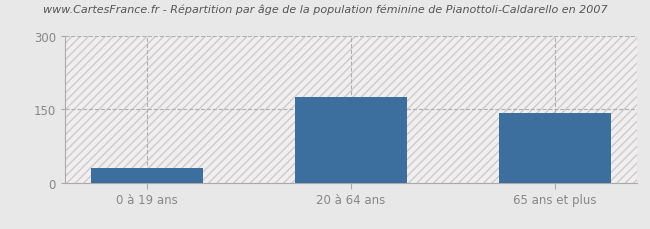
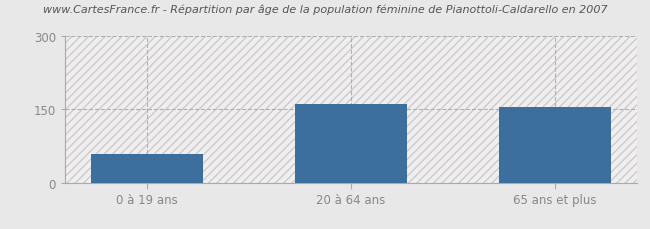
0 à 19 ans: 30 -> 60
20 à 64 ans: 175 -> 160
65 ans et plus: 142 -> 155
